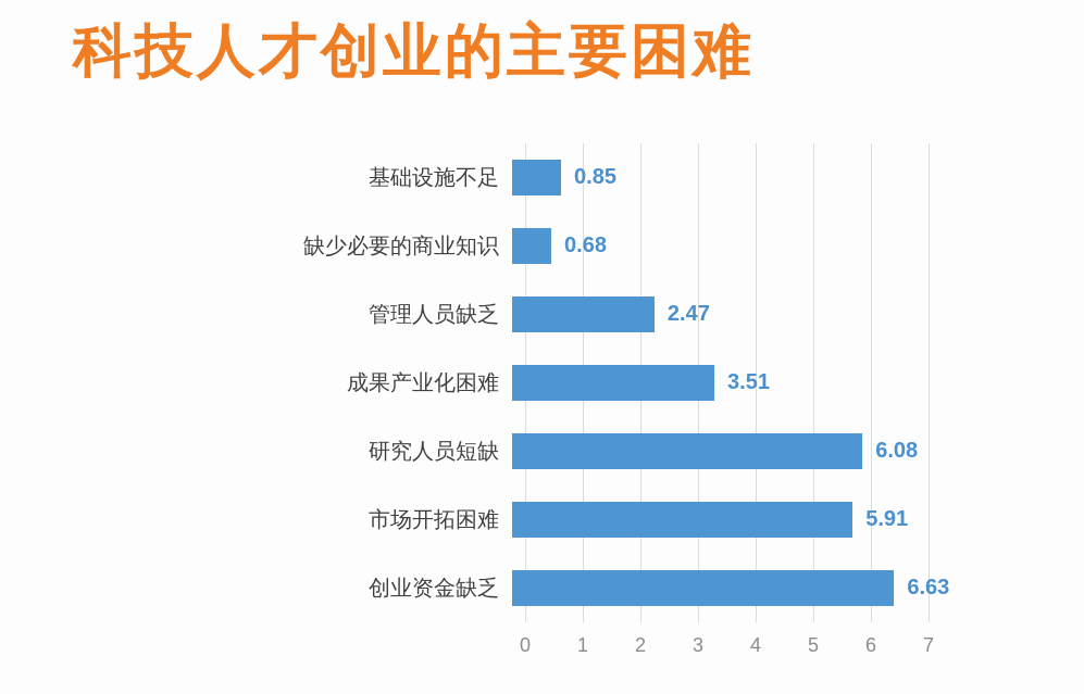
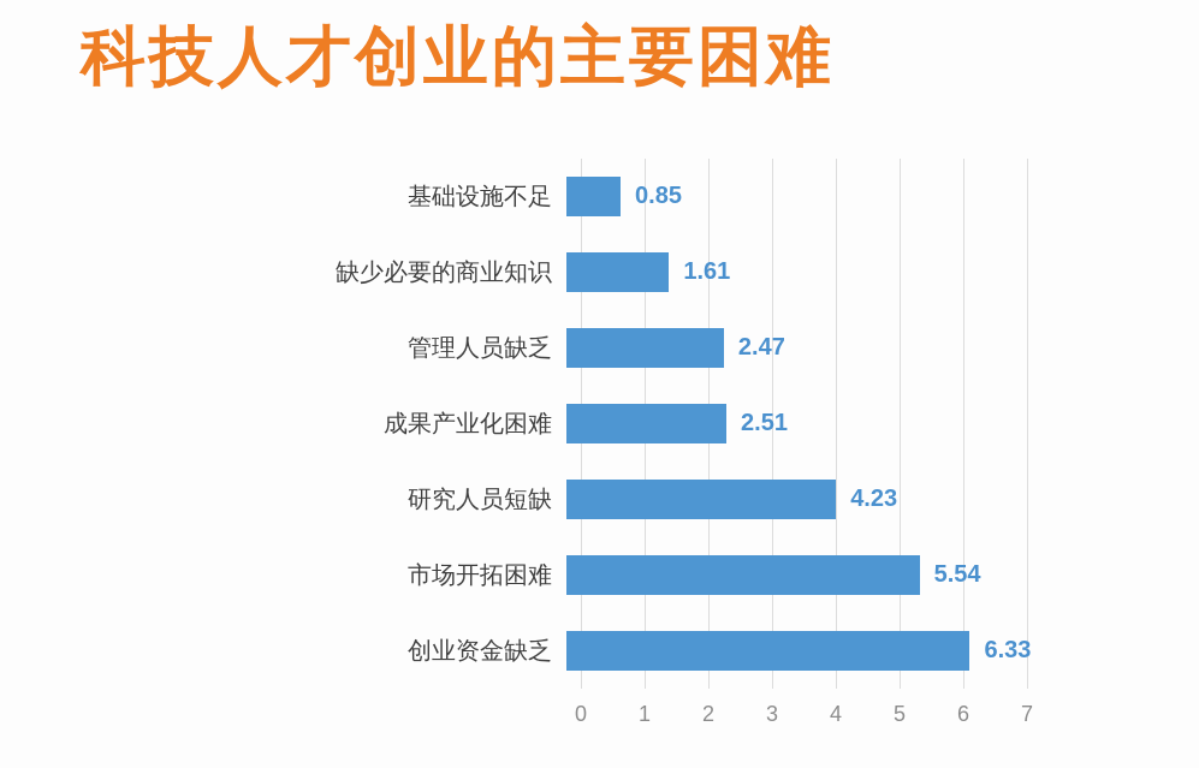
缺少必要的商业知识: 0.68 -> 1.61
成果产业化困难: 3.51 -> 2.51
研究人员短缺: 6.08 -> 4.23
市场开拓困难: 5.91 -> 5.54
创业资金缺乏: 6.63 -> 6.33
